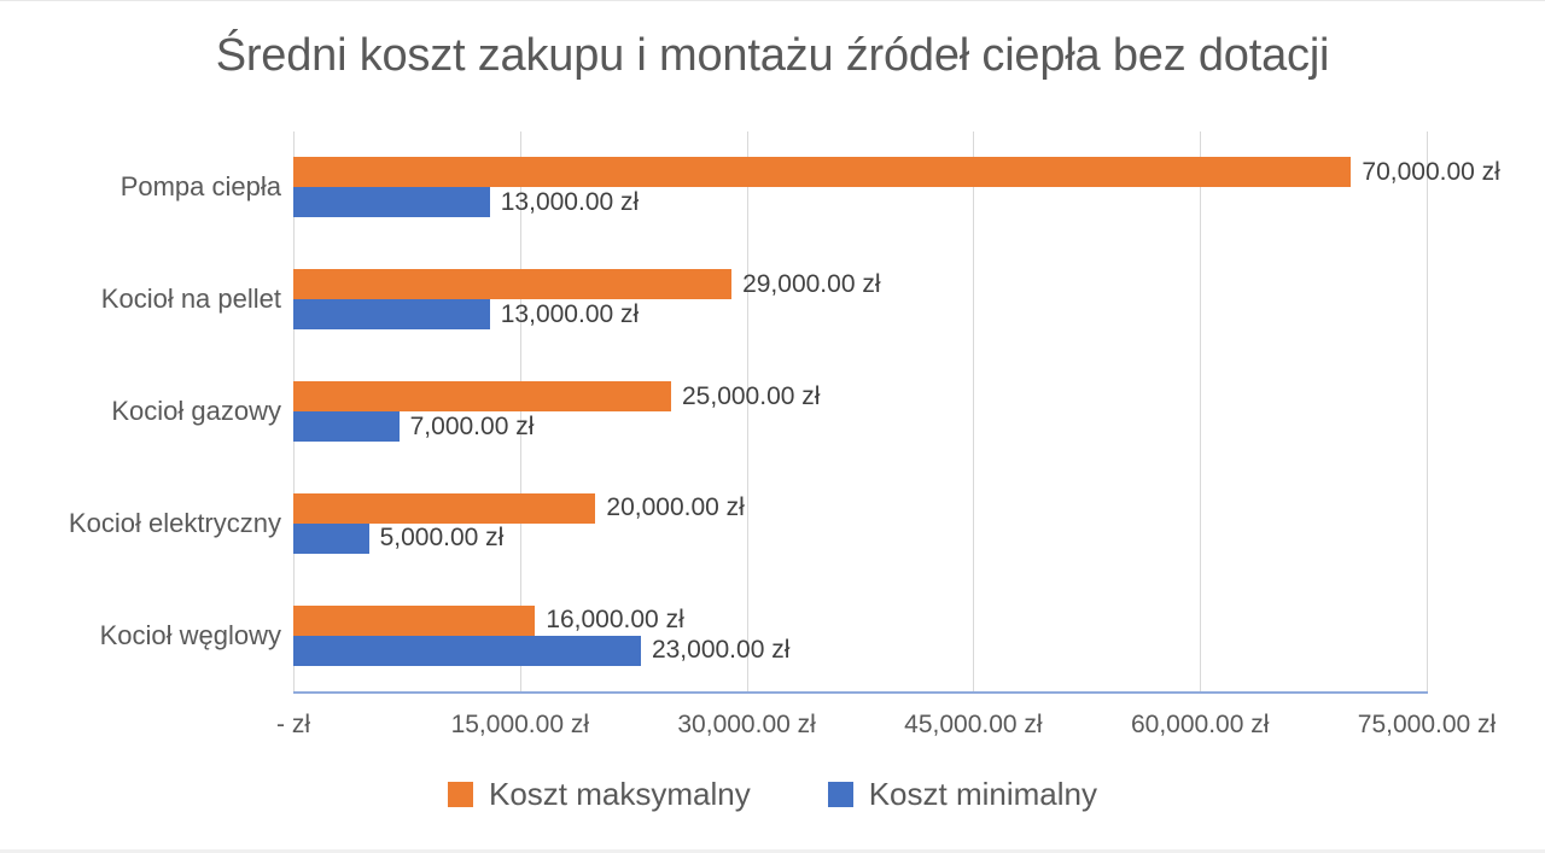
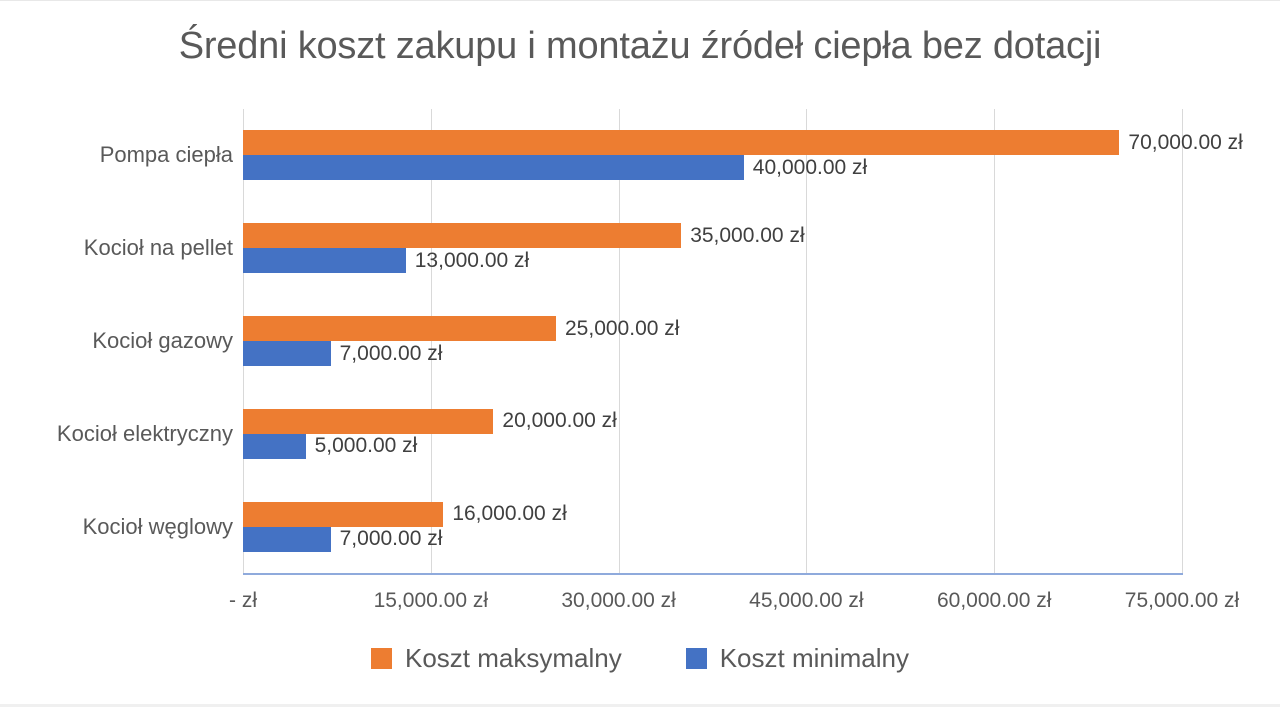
Koszt minimalny/Pompa ciepła: 13,000.00 -> 40,000.00
Koszt maksymalny/Kocioł na pellet: 29,000.00 -> 35,000.00
Koszt minimalny/Kocioł węglowy: 23,000.00 -> 7,000.00
